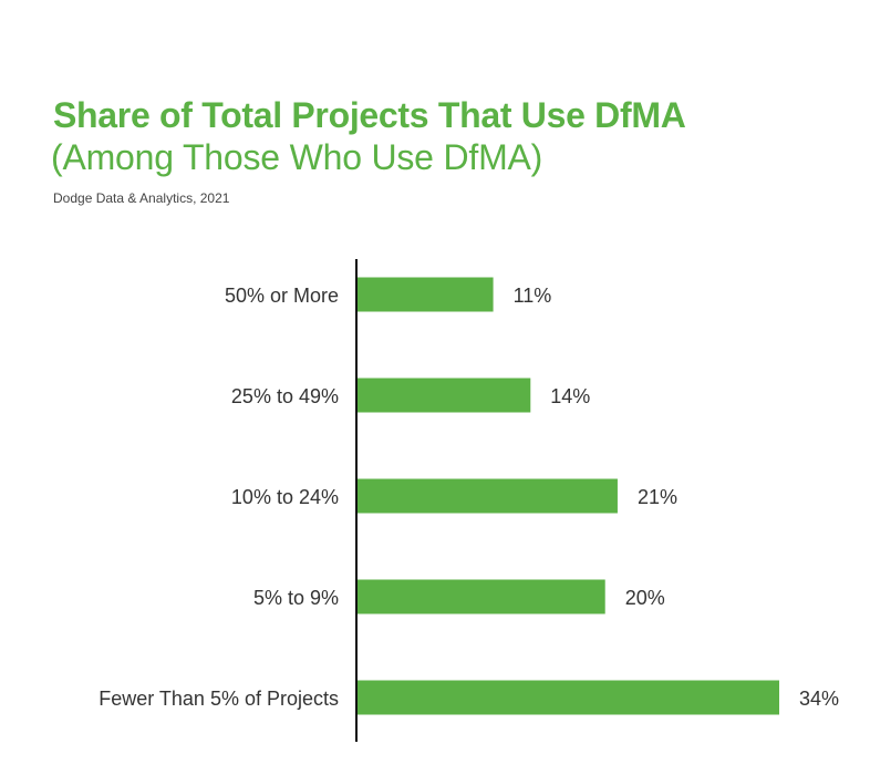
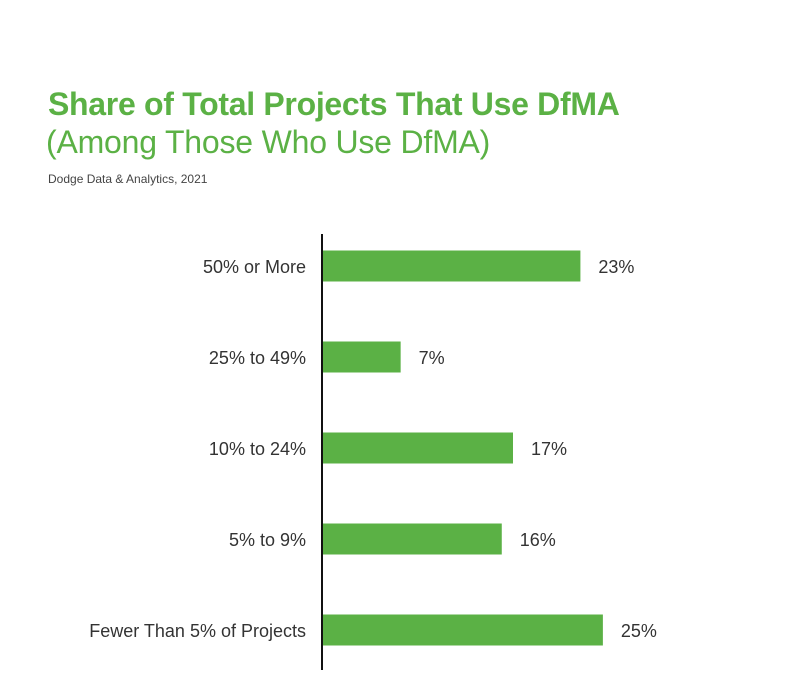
50% or More: 11% -> 23%
25% to 49%: 14% -> 7%
10% to 24%: 21% -> 17%
5% to 9%: 20% -> 16%
Fewer Than 5% of Projects: 34% -> 25%
